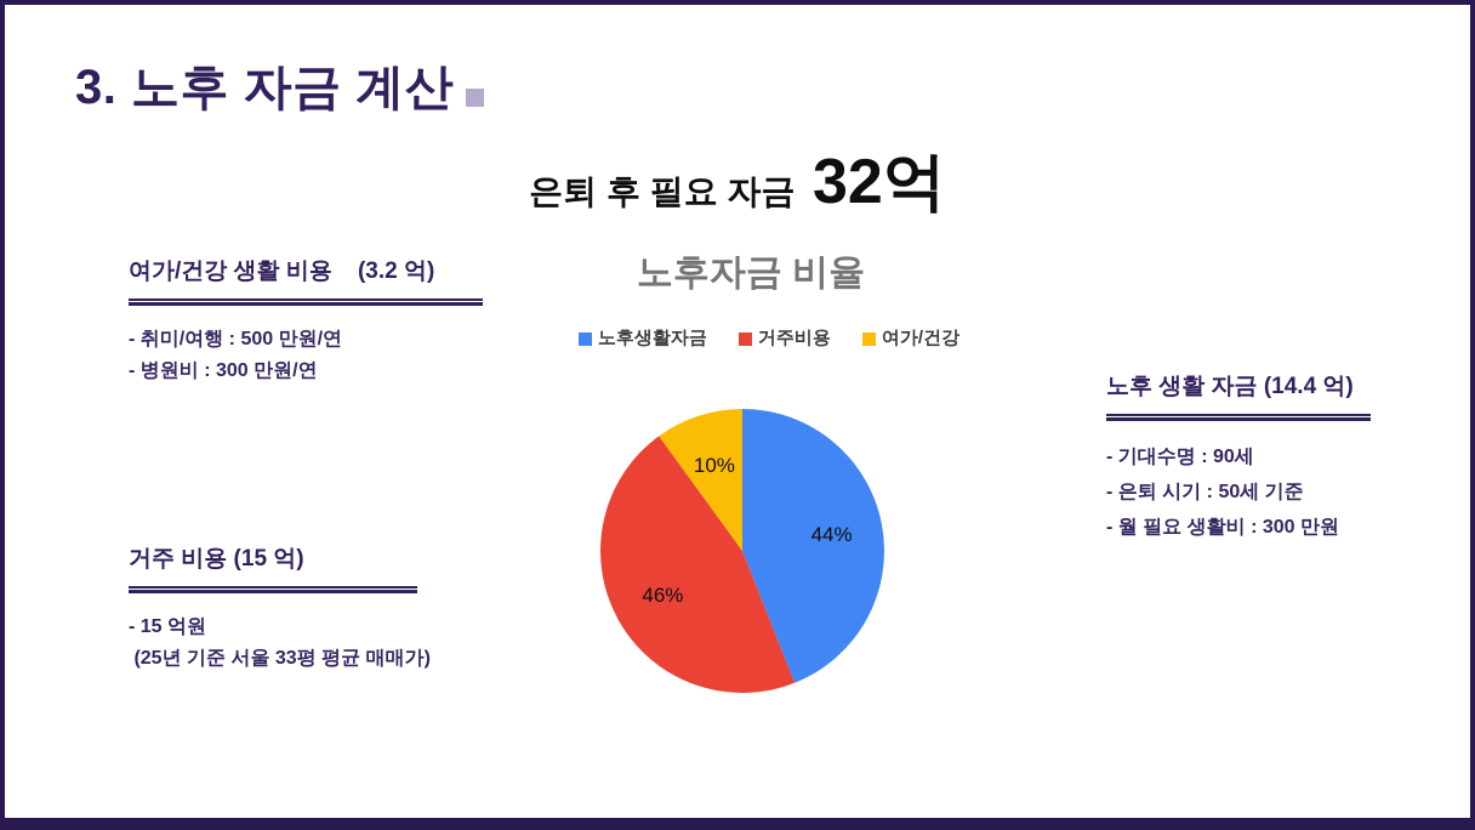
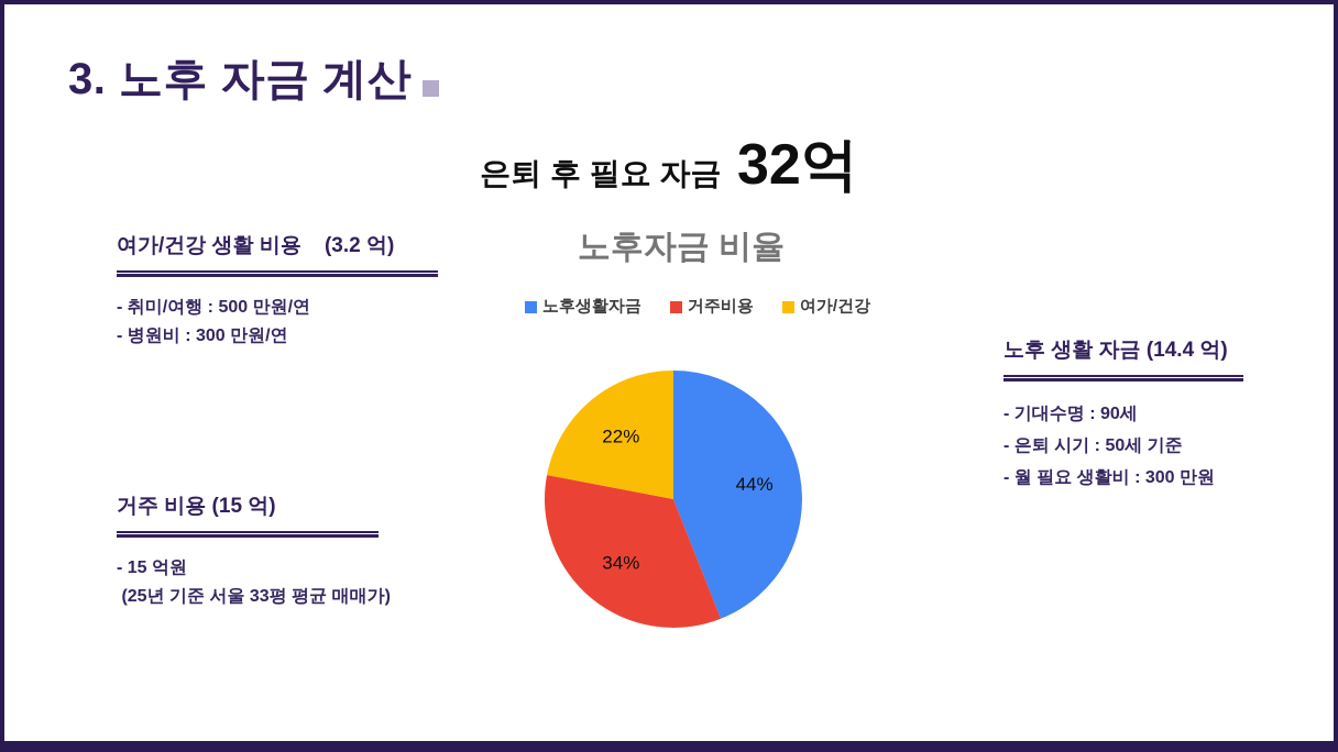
거주비용: 46% -> 34%
여가/건강: 10% -> 22%
